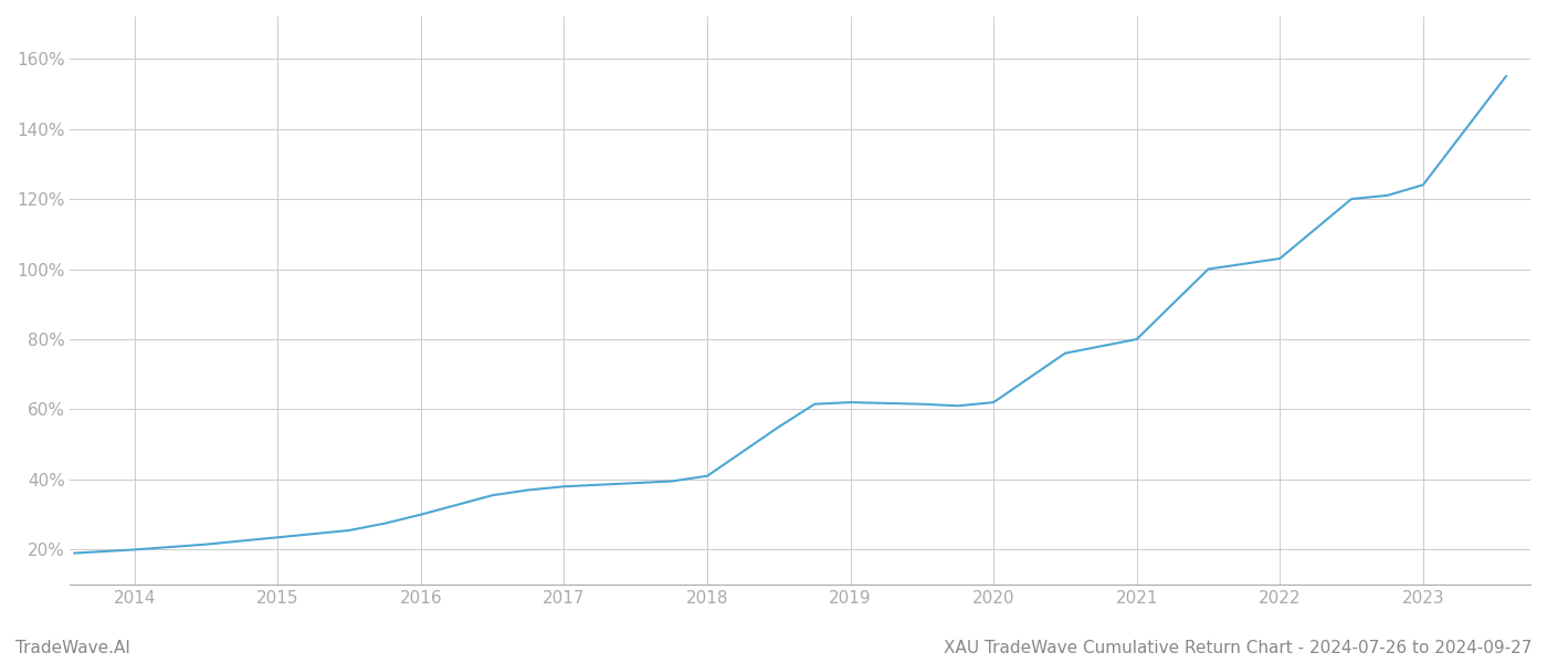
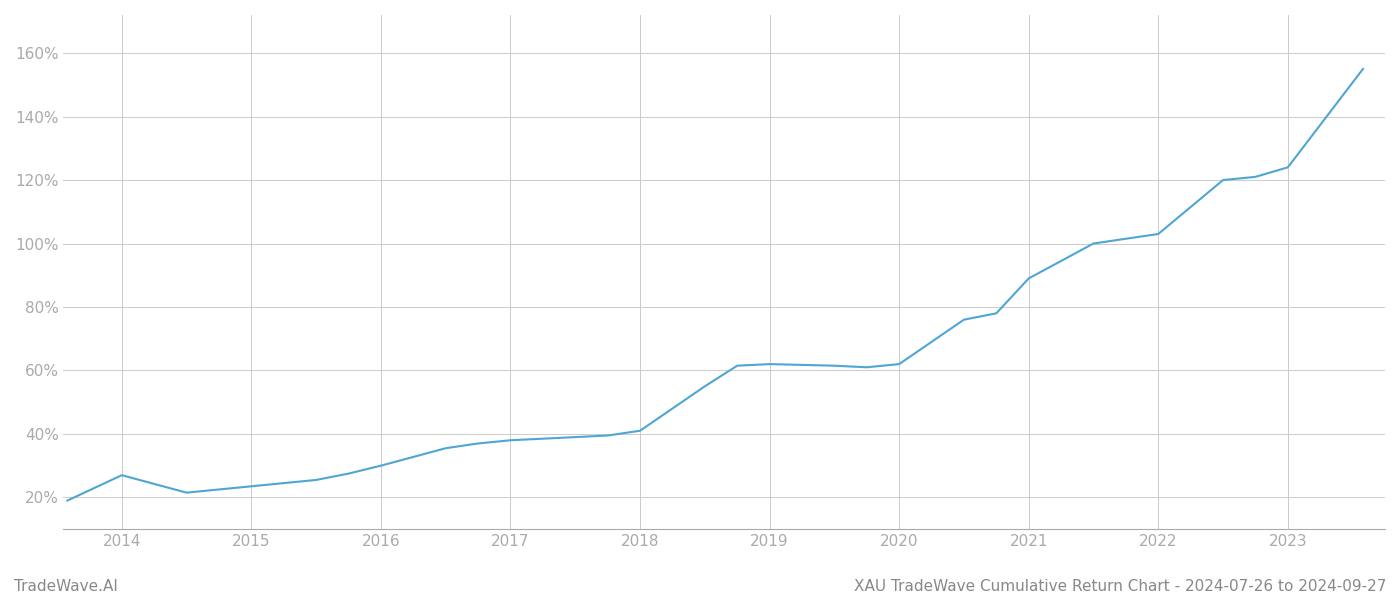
2014: 20.0% -> 27.0%
2021: 80.0% -> 89.0%
